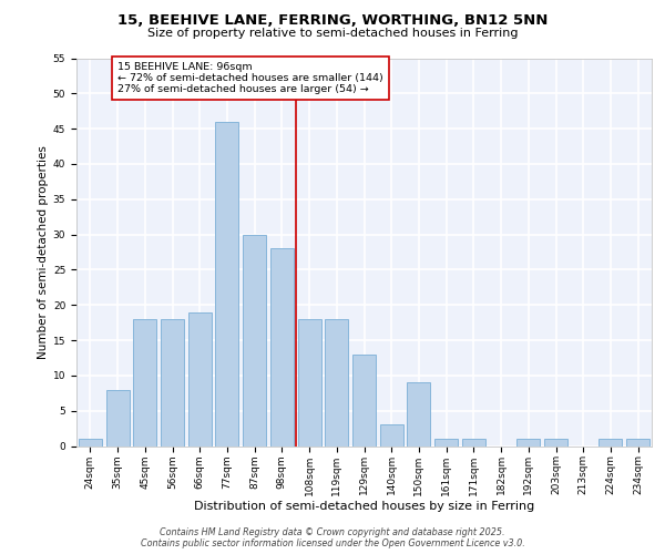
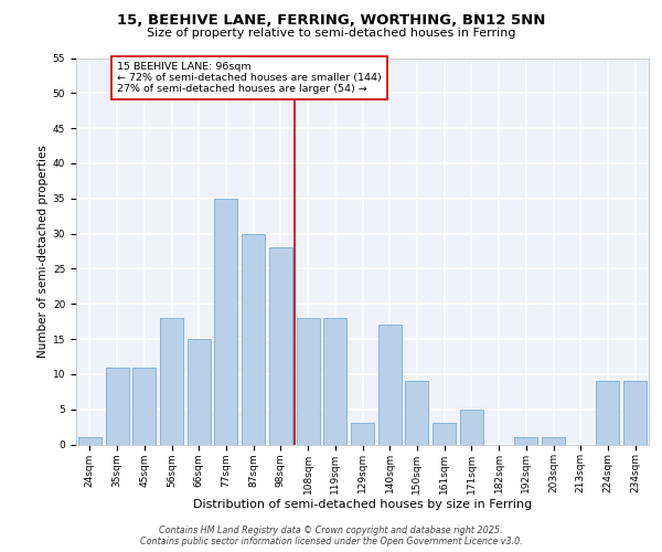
35sqm: 8 -> 11
45sqm: 18 -> 11
66sqm: 19 -> 15
77sqm: 46 -> 35
129sqm: 13 -> 3
140sqm: 3 -> 17
161sqm: 1 -> 3
171sqm: 1 -> 5
224sqm: 1 -> 9
234sqm: 1 -> 9
